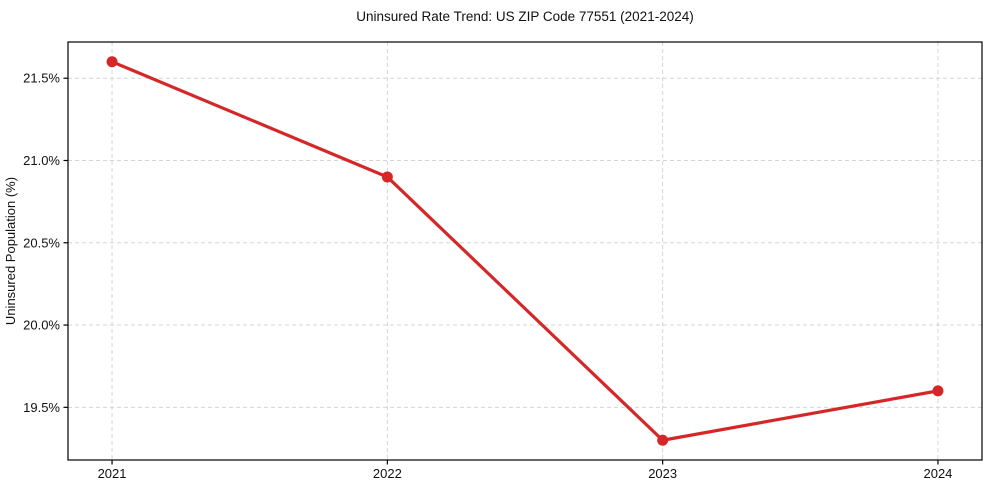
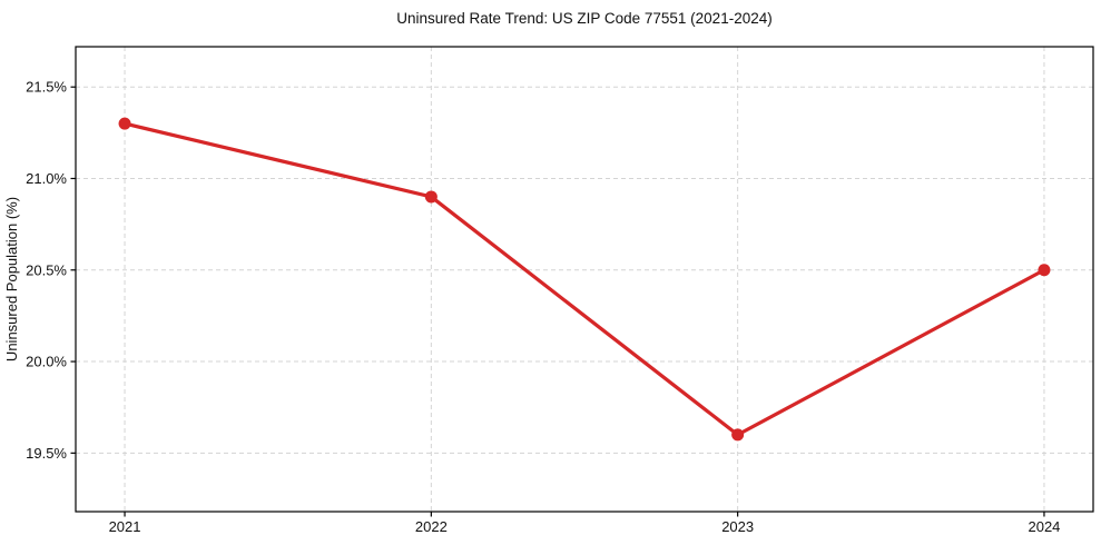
2021: 21.6% -> 21.3%
2023: 19.3% -> 19.6%
2024: 19.6% -> 20.5%
